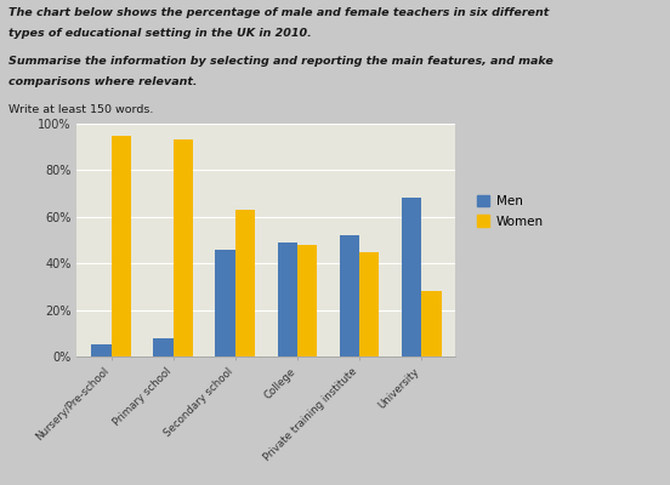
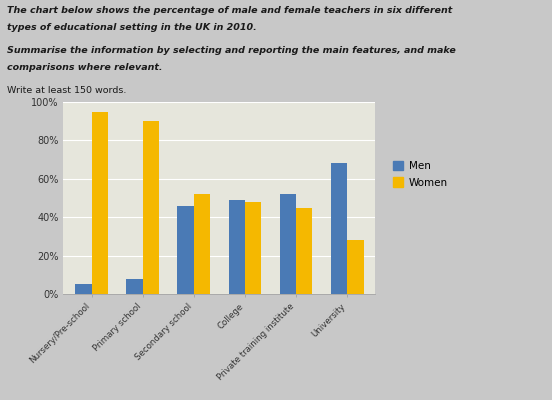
Women/Primary school: 93% -> 90%
Women/Secondary school: 63% -> 52%
